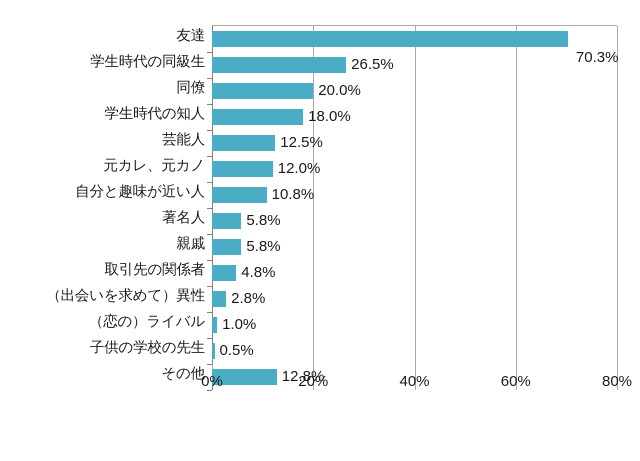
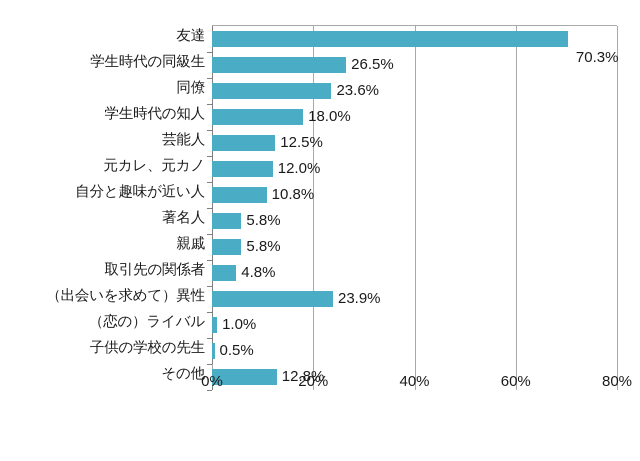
同僚: 20.0% -> 23.6%
（出会いを求めて）異性: 2.8% -> 23.9%
